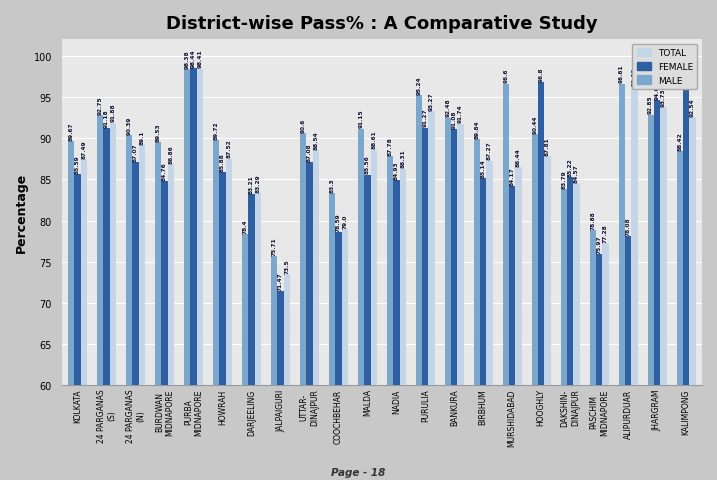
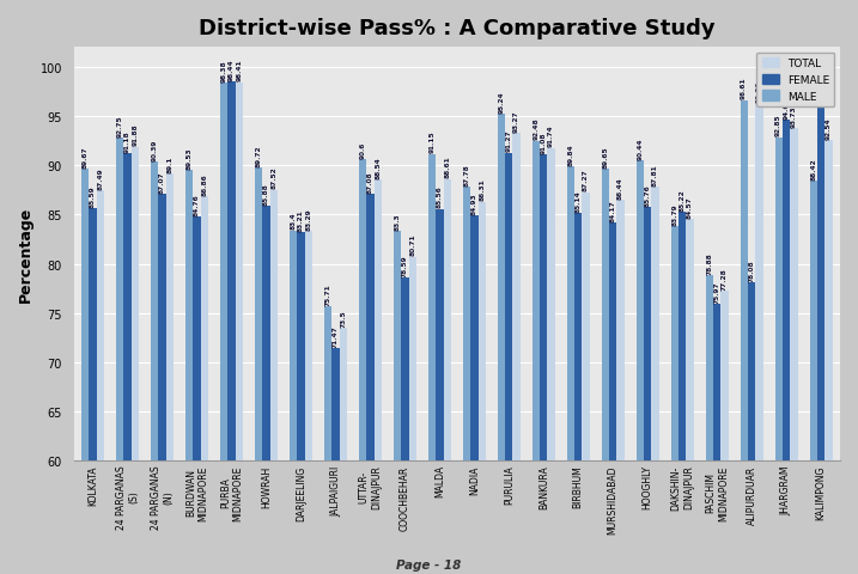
MALE/DARJEELING: 78.4 -> 83.4
TOTAL/COOCHBEHAR: 79.0 -> 80.7
MALE/MURSHIDABAD: 96.6 -> 89.7
FEMALE/HOOGHLY: 96.8 -> 85.8
